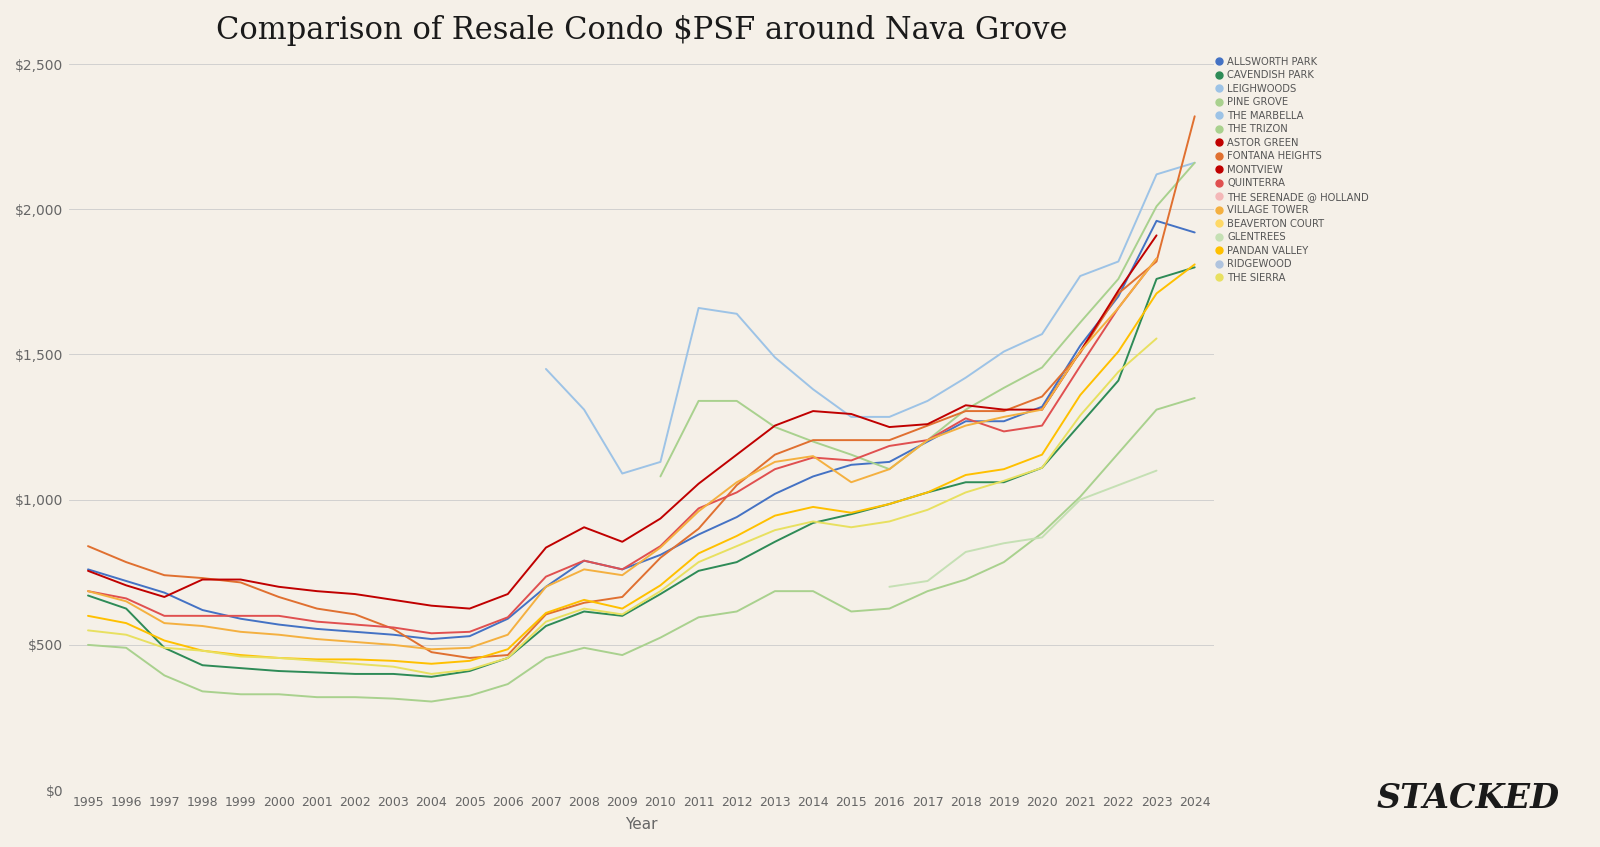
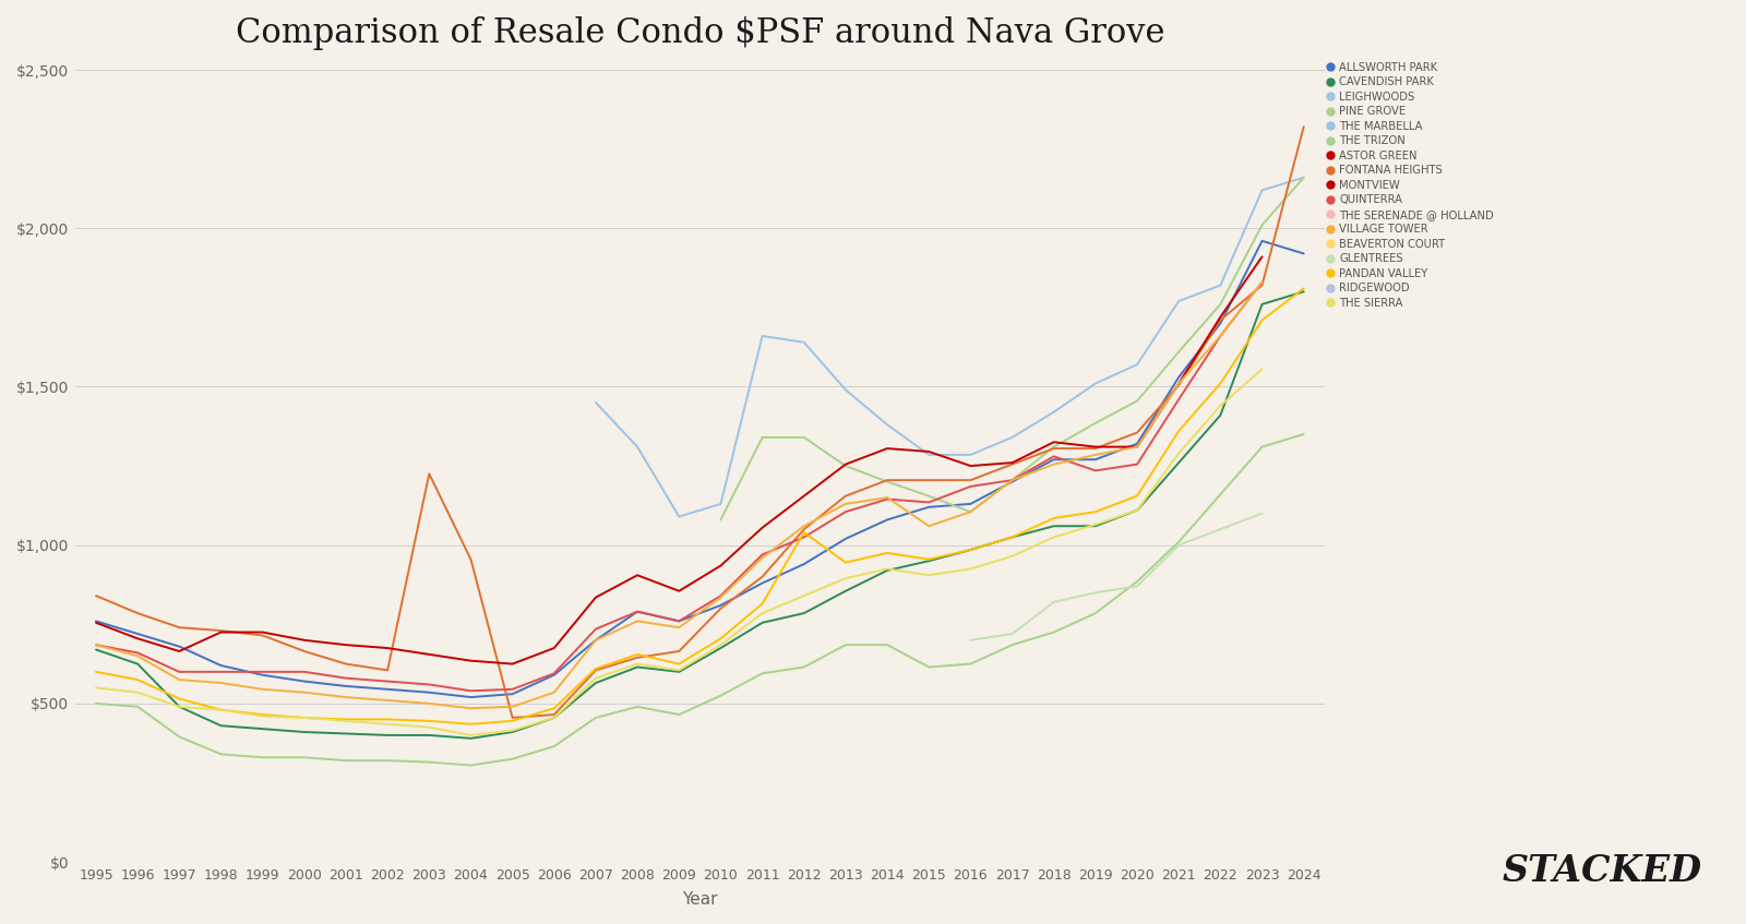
FONTANA HEIGHTS/2003: $555 -> $1,225
FONTANA HEIGHTS/2004: $475 -> $955
PANDAN VALLEY/2012: $875 -> $1,040
